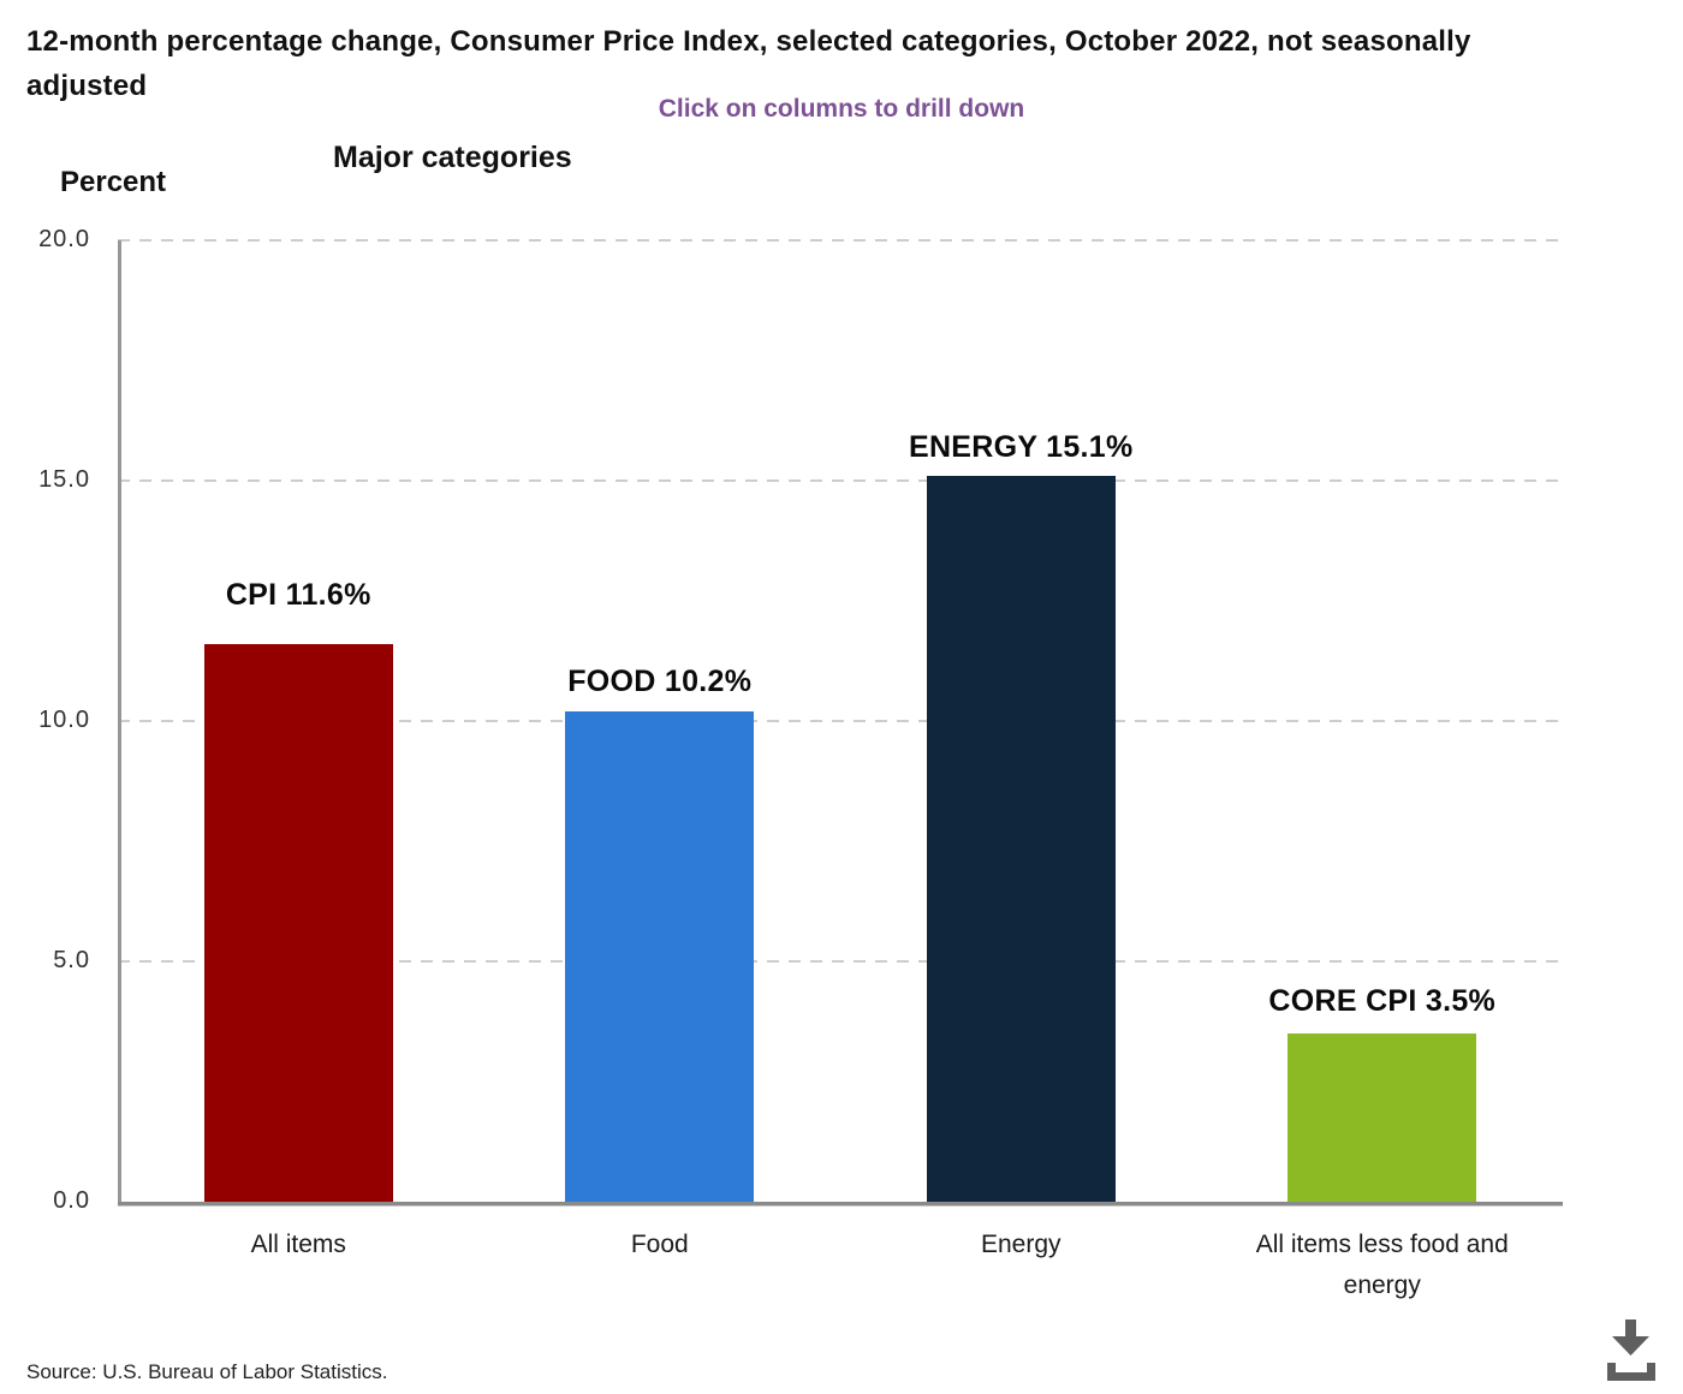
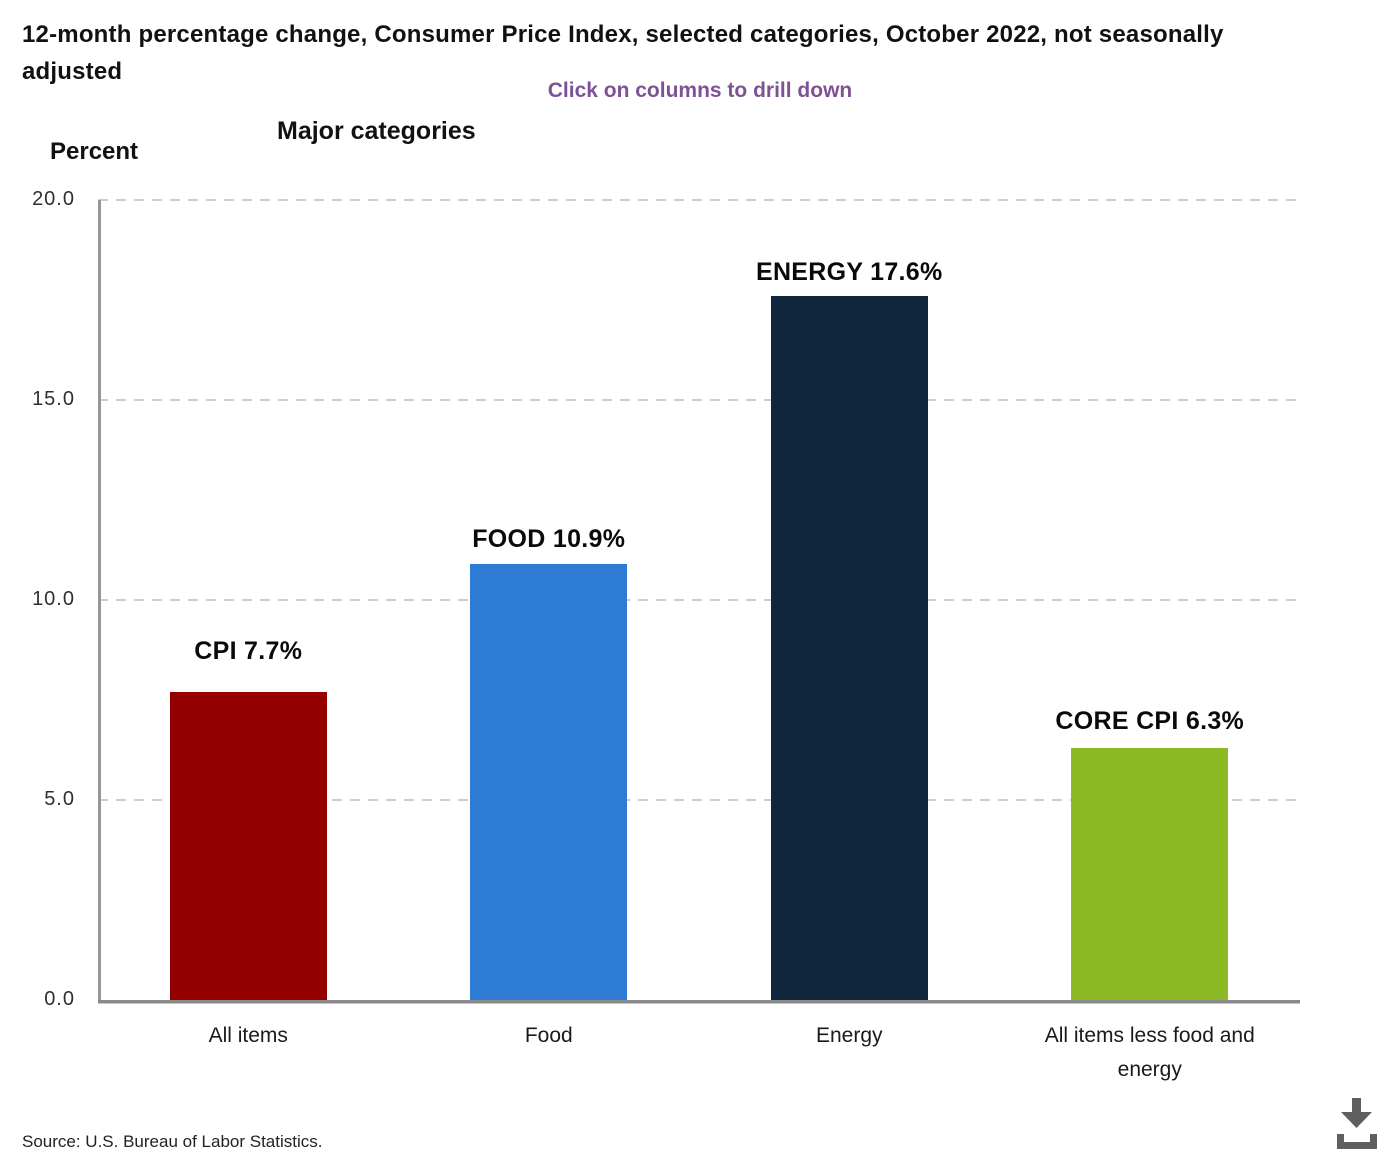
All items: 11.6% -> 7.7%
Food: 10.2% -> 10.9%
Energy: 15.1% -> 17.6%
All items less food and energy: 3.5% -> 6.3%
